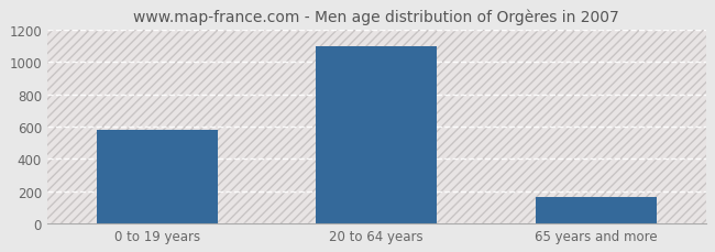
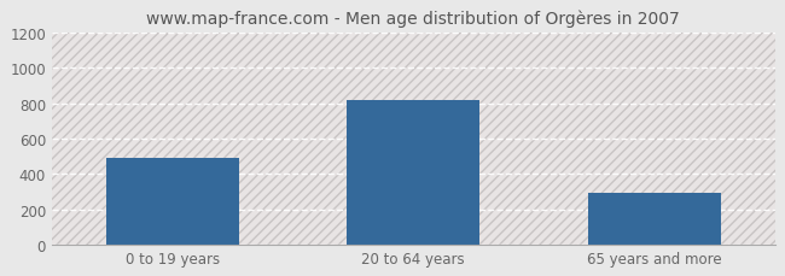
0 to 19 years: 580 -> 490
20 to 64 years: 1100 -> 820
65 years and more: 160 -> 290
